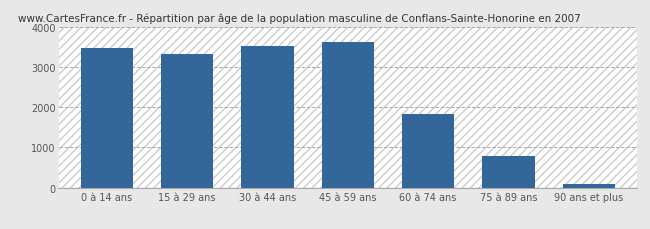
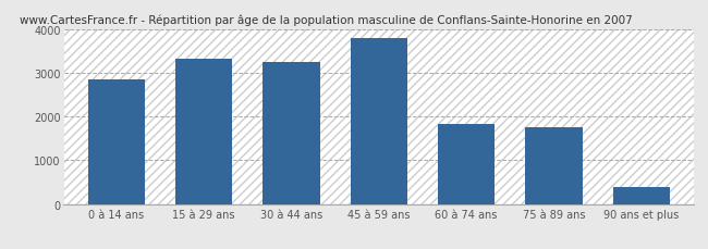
0 à 14 ans: 3460 -> 2850
30 à 44 ans: 3510 -> 3250
45 à 59 ans: 3610 -> 3800
75 à 89 ans: 780 -> 1750
90 ans et plus: 80 -> 400
